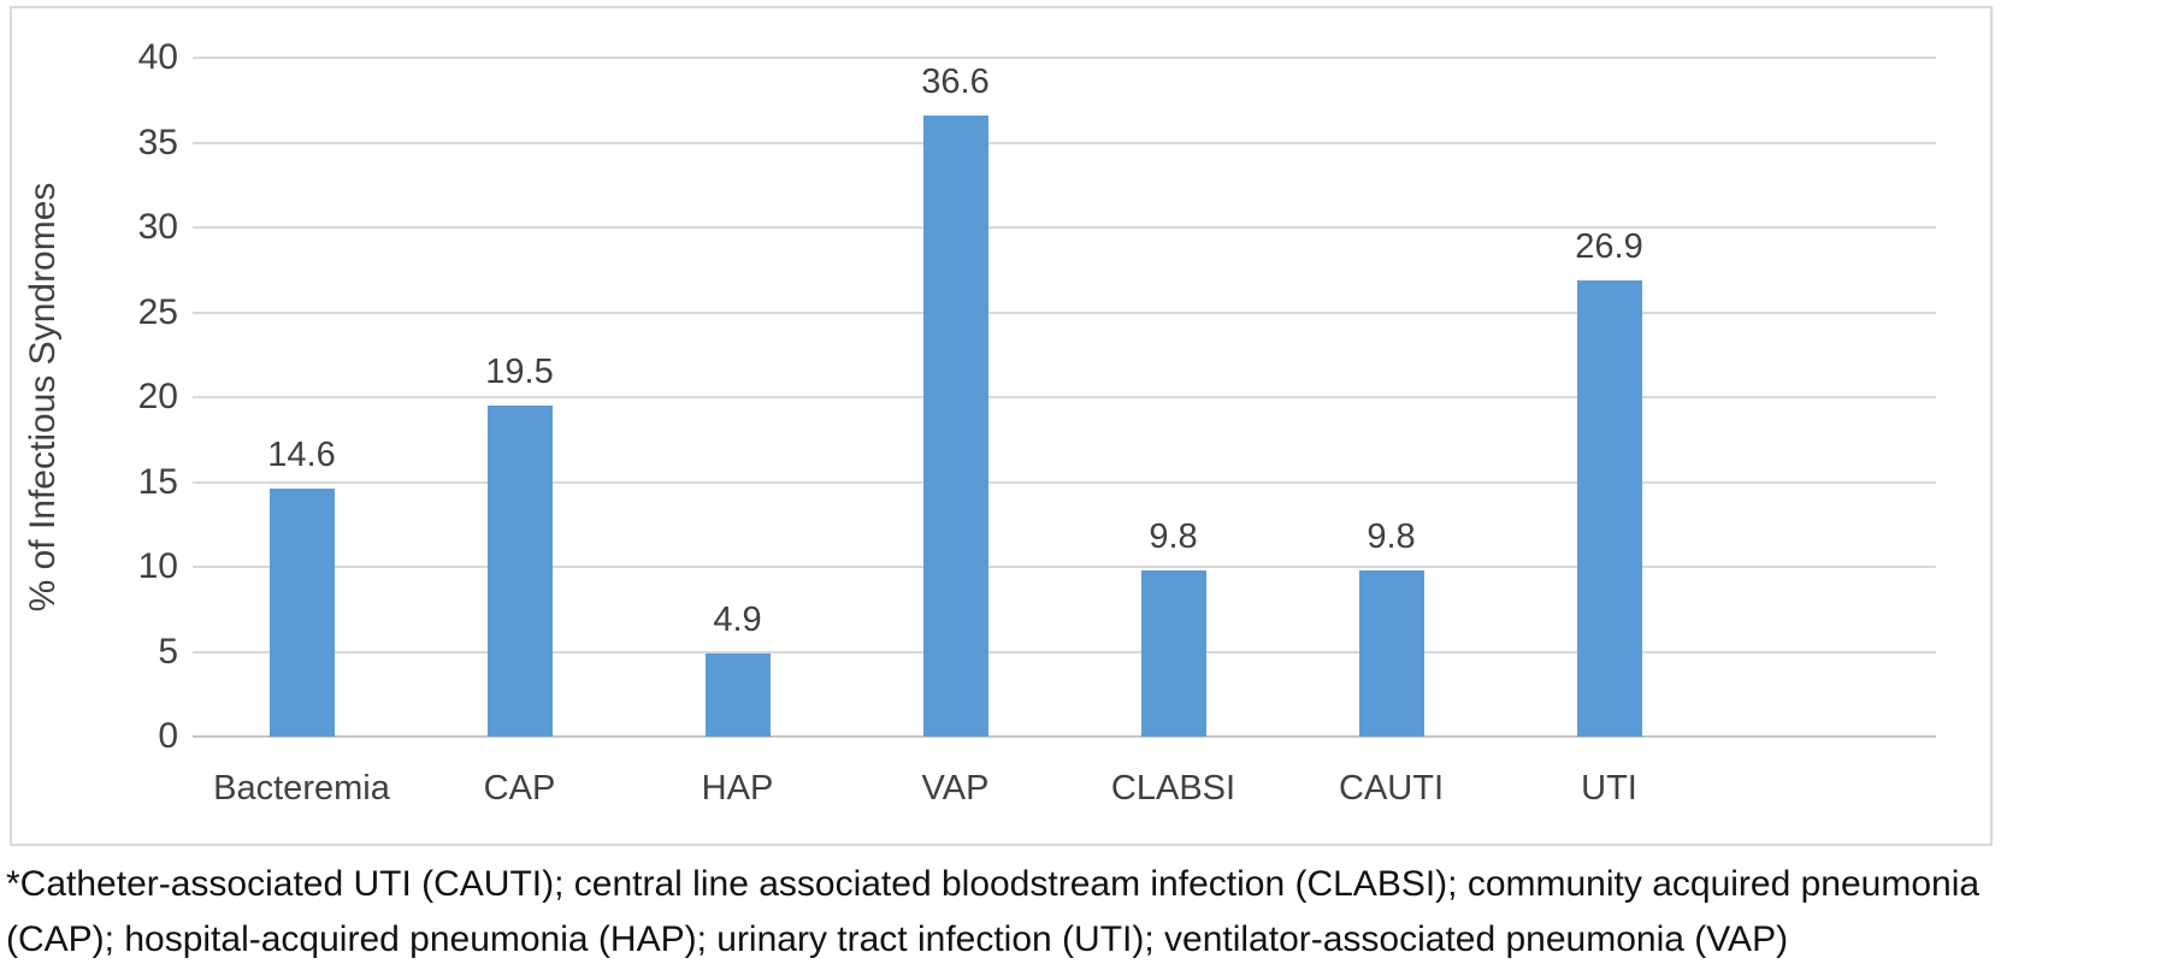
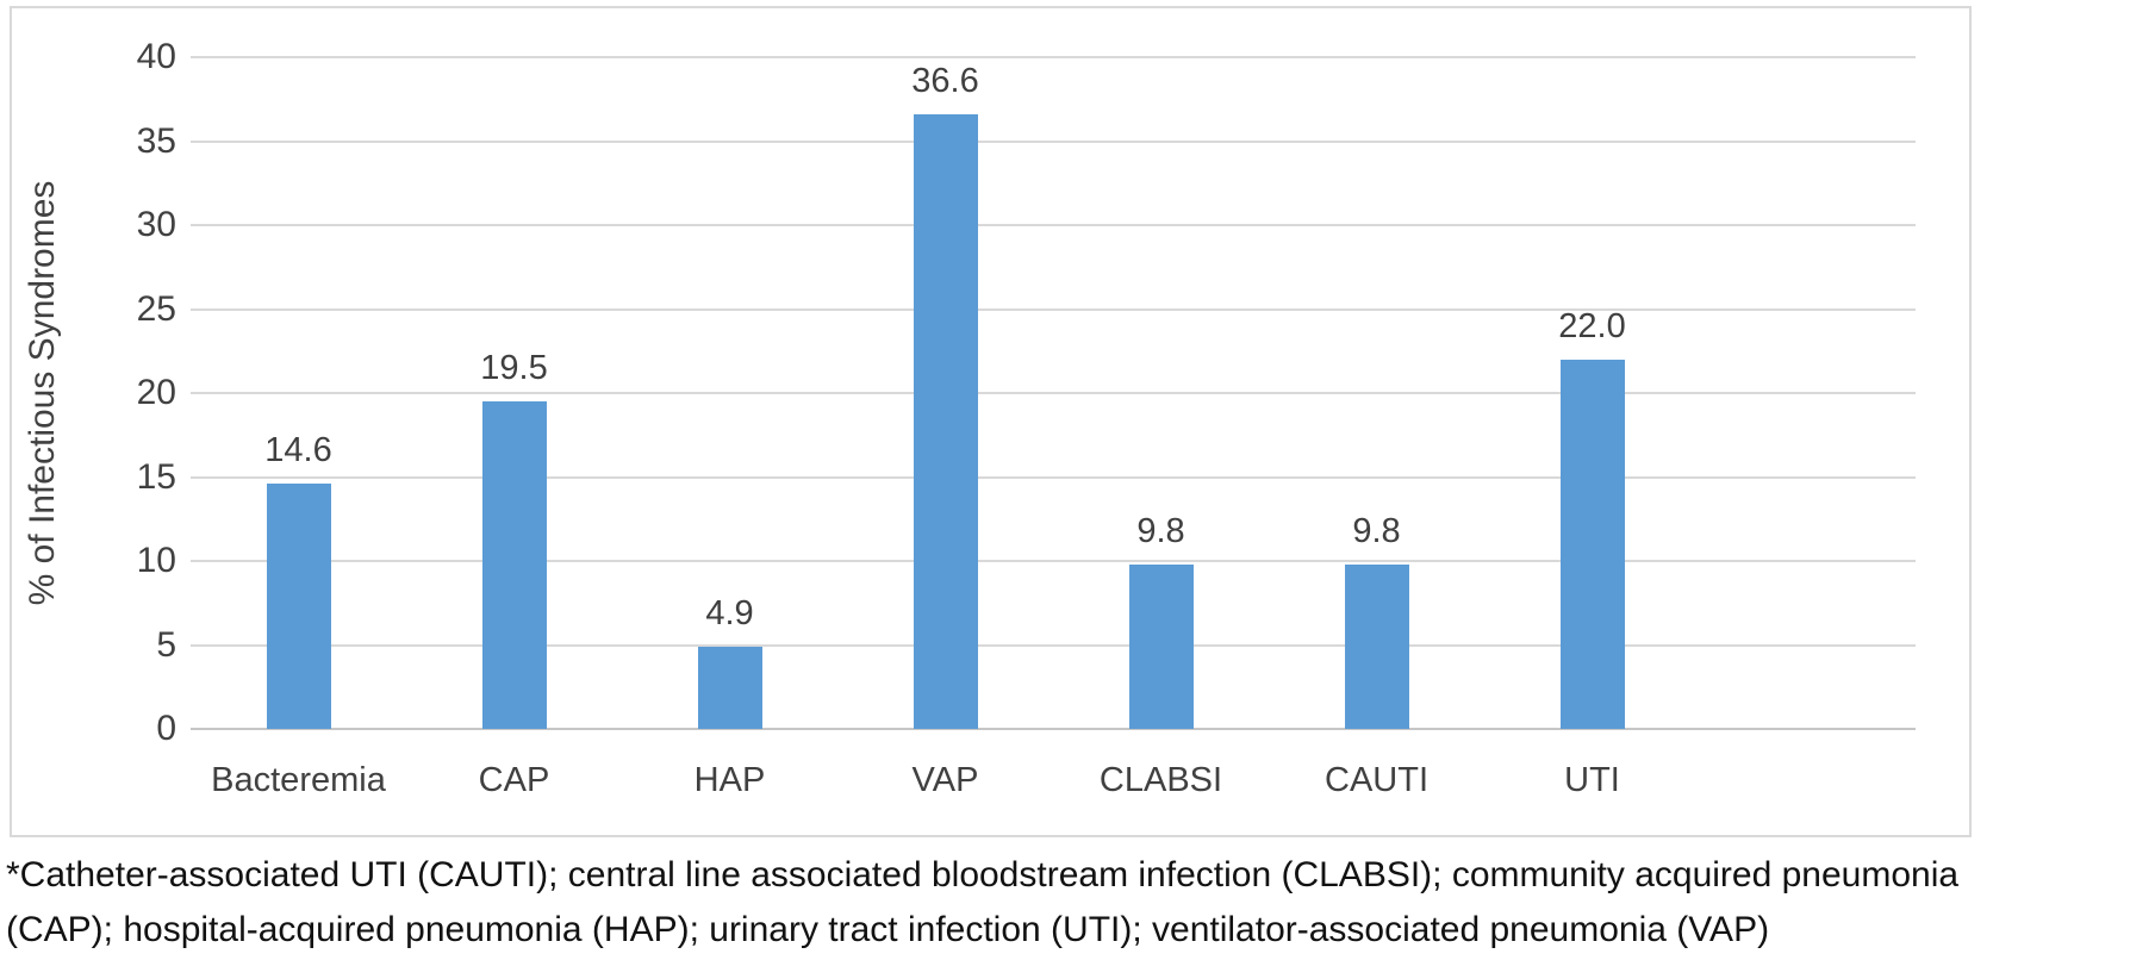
UTI: 26.9 -> 22.0
